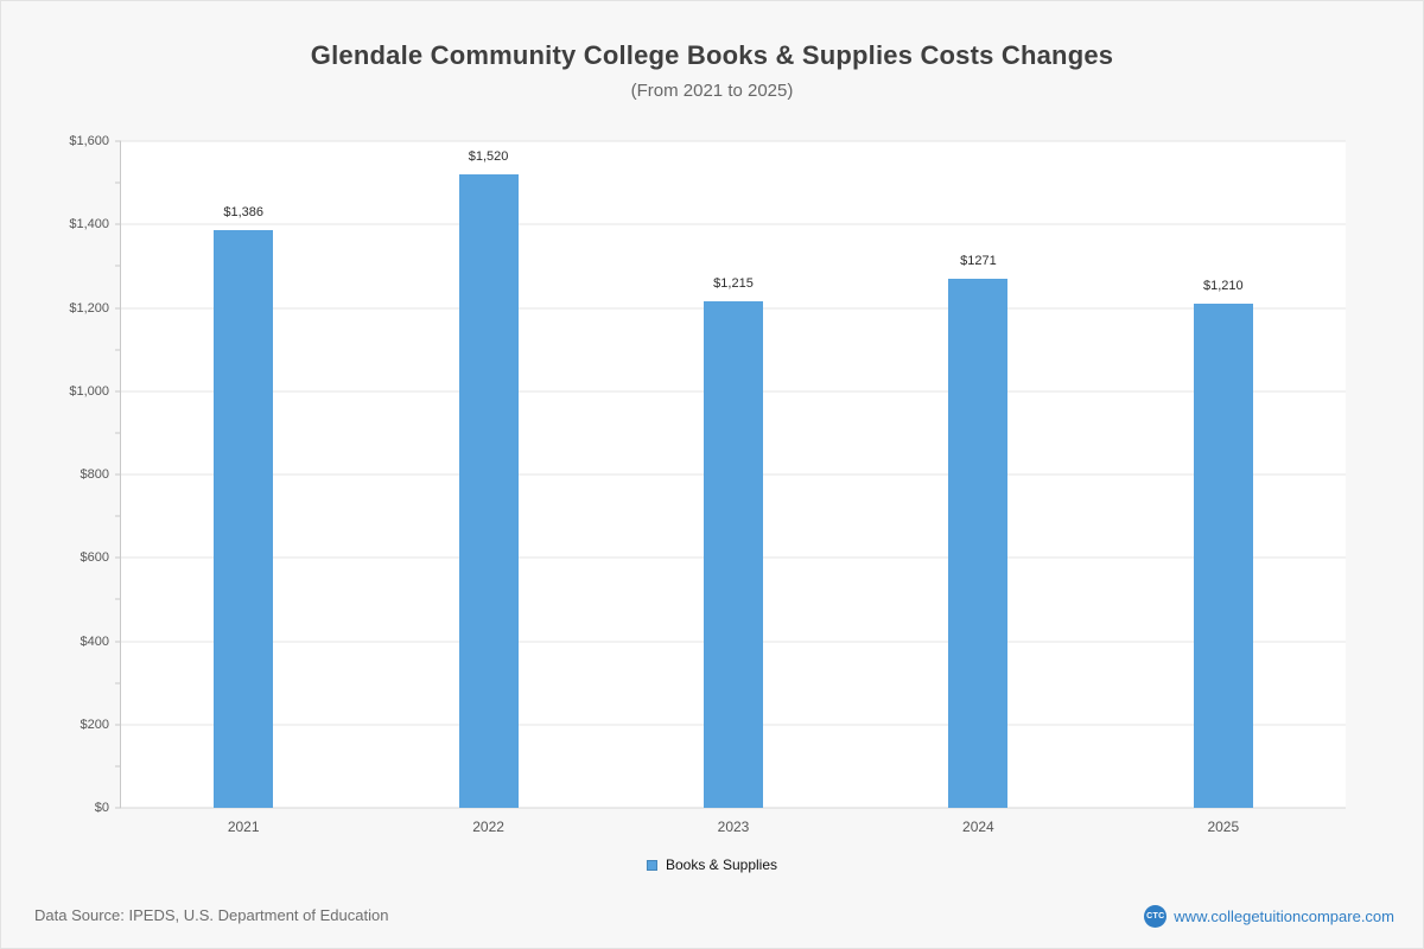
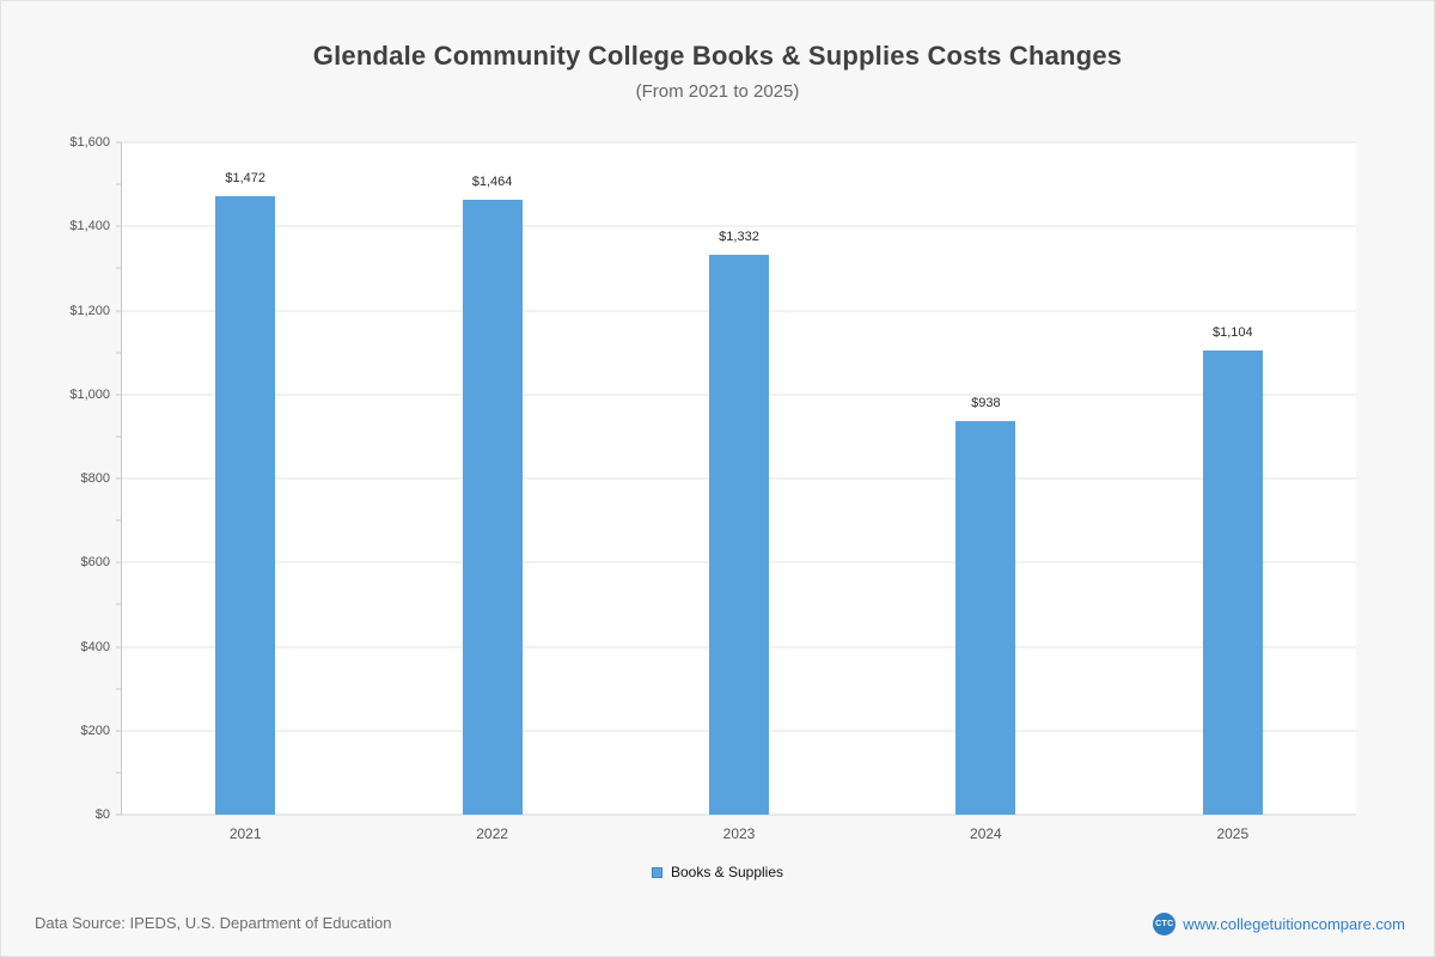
2021: $1,386 -> $1,472
2022: $1,520 -> $1,464
2023: $1,215 -> $1,332
2024: $1271 -> $938
2025: $1,210 -> $1,104
